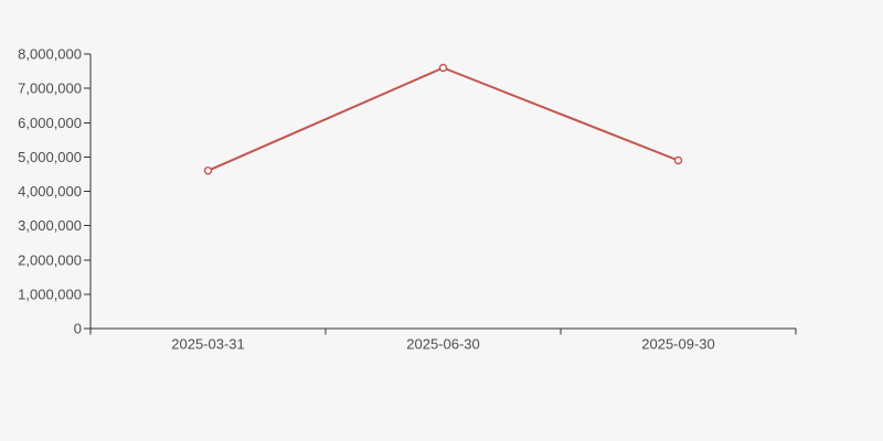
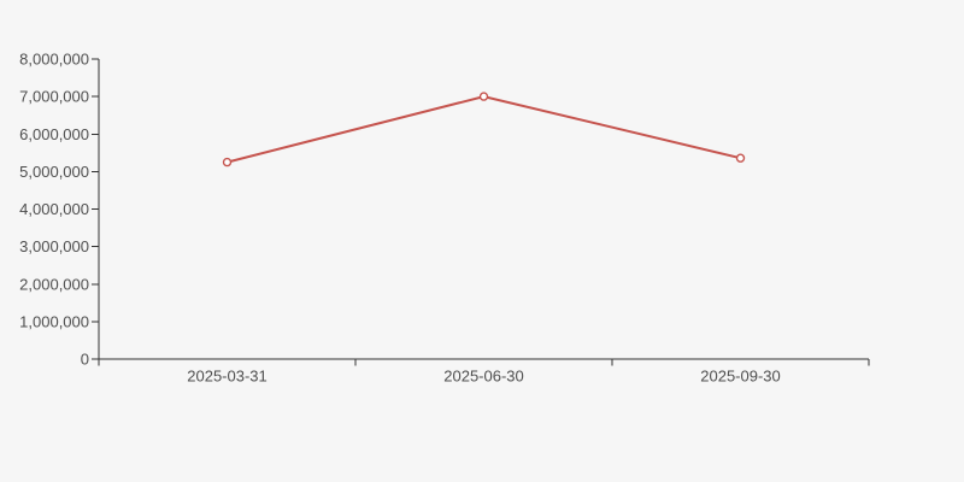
2025-03-31: 4600000 -> 5200000
2025-06-30: 7600000 -> 7000000
2025-09-30: 4900000 -> 5400000
